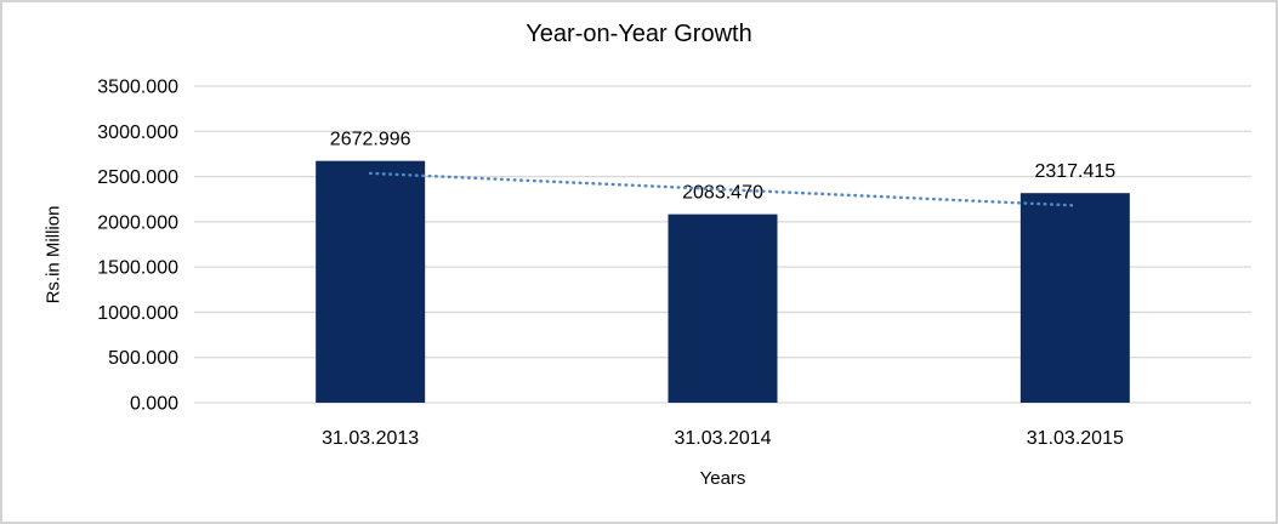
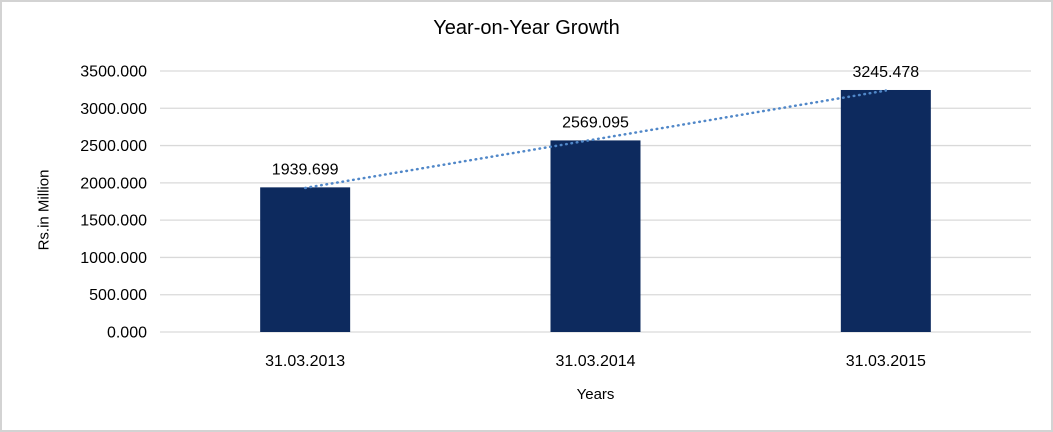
31.03.2013: 2672.996 -> 1939.699
31.03.2014: 2083.470 -> 2569.095
31.03.2015: 2317.415 -> 3245.478
